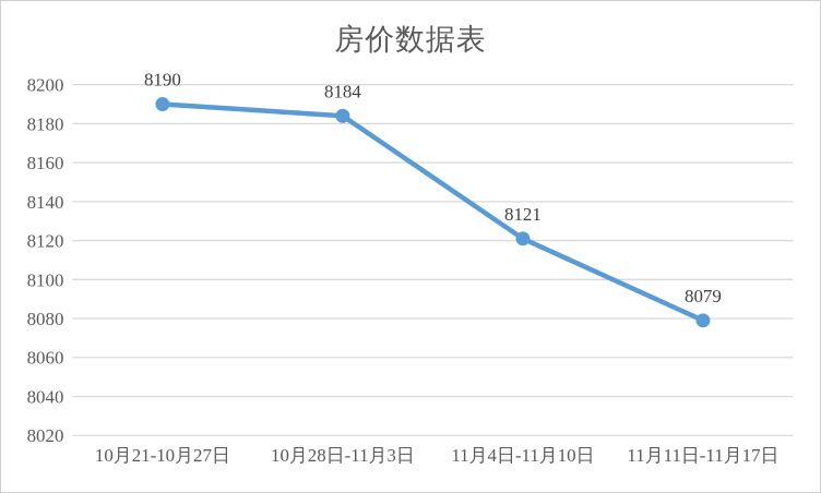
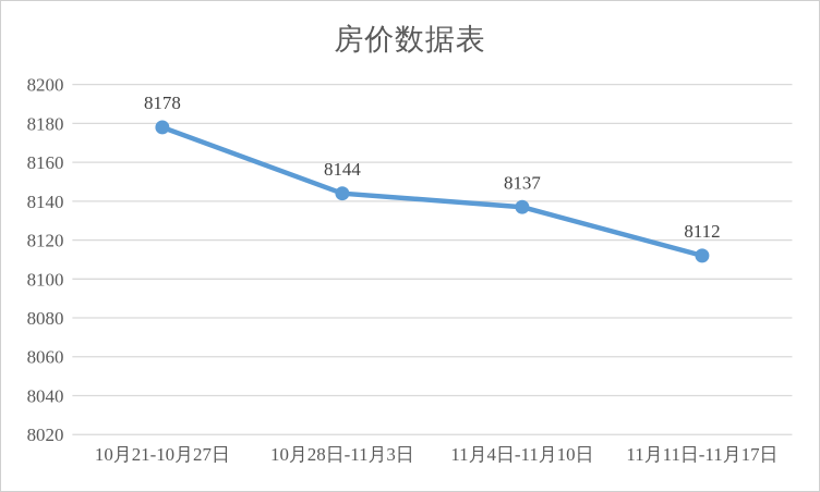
10月21-10月27日: 8190 -> 8178
10月28日-11月3日: 8184 -> 8144
11月4日-11月10日: 8121 -> 8137
11月11日-11月17日: 8079 -> 8112
